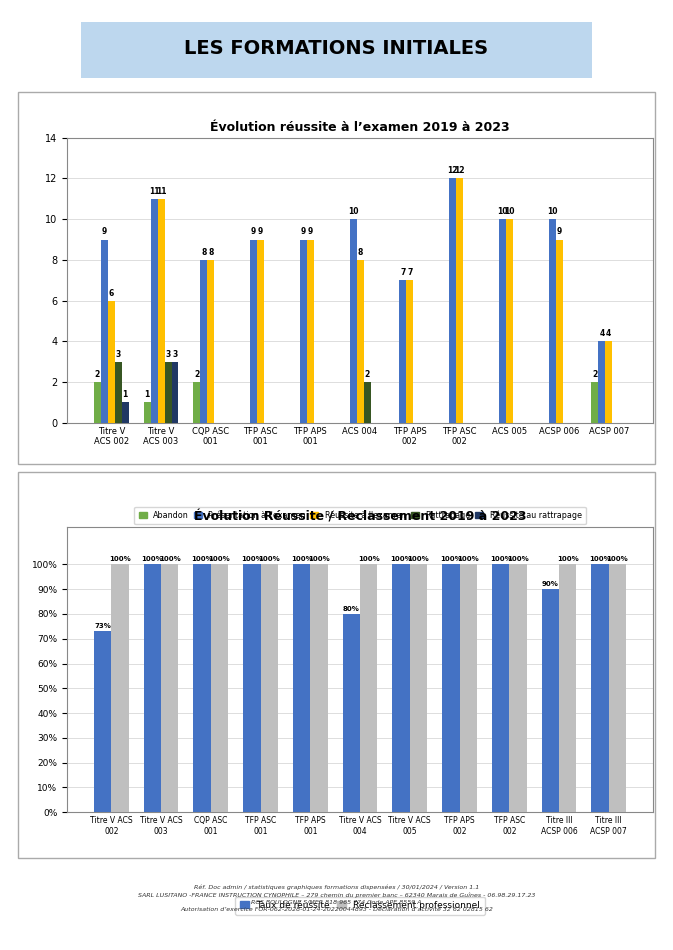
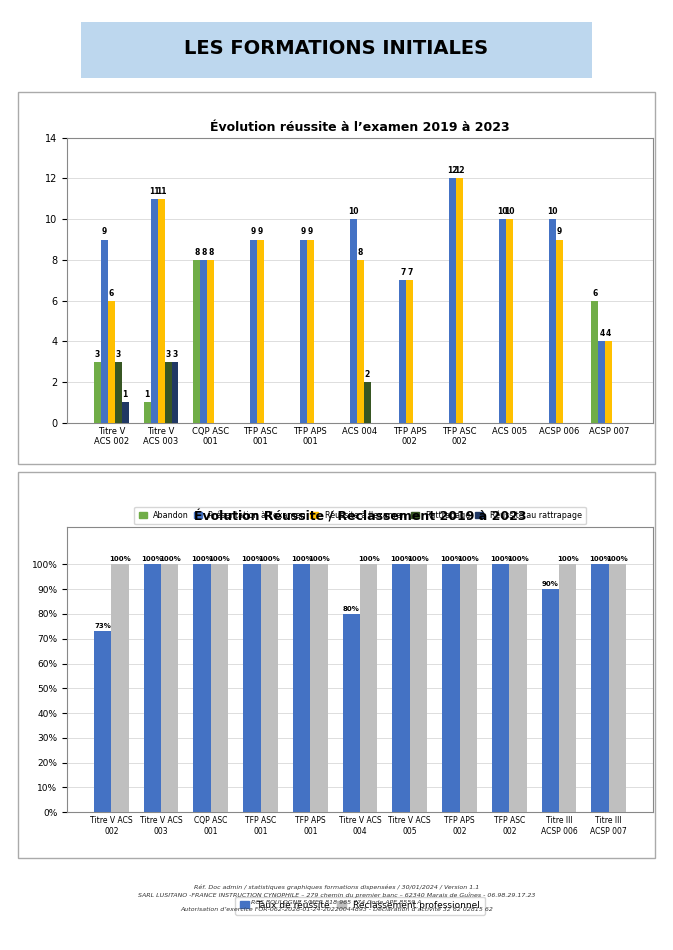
Évolution réussite à l’examen 2019 à 2023/Abandon/Titre V ACS 002: 2 -> 3
Évolution réussite à l’examen 2019 à 2023/Abandon/CQP ASC 001: 2 -> 8
Évolution réussite à l’examen 2019 à 2023/Abandon/ACSP 007: 2 -> 6
